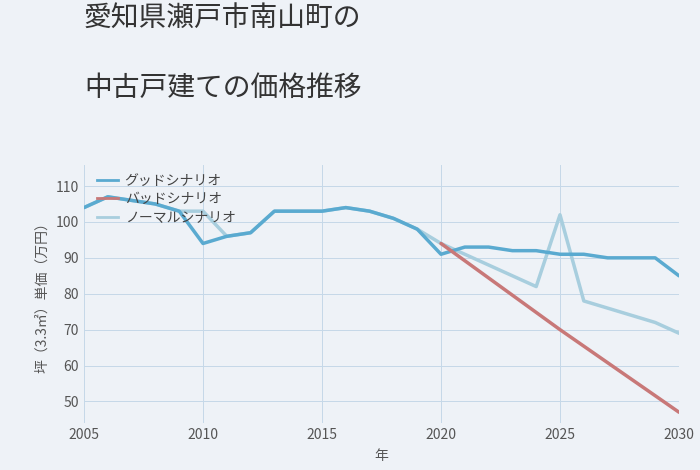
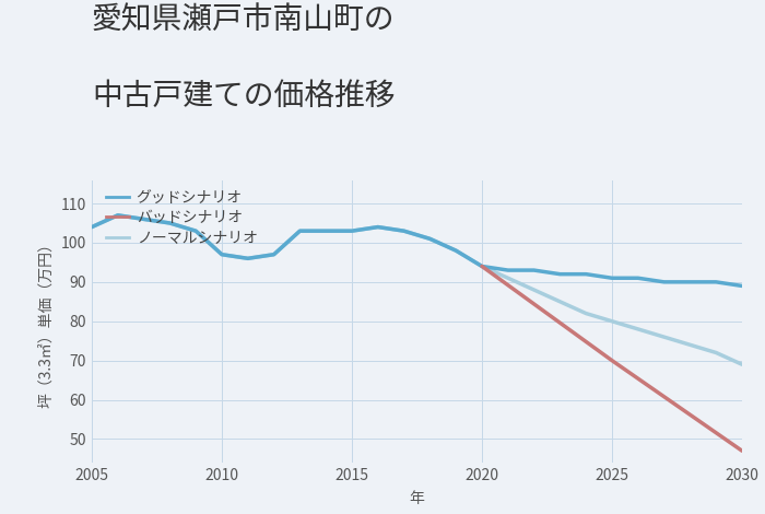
グッドシナリオ/2010: 94 -> 97
ノーマルシナリオ/2010: 103 -> 97
グッドシナリオ/2020: 91 -> 94
ノーマルシナリオ/2025: 102 -> 80
グッドシナリオ/2030: 85 -> 89
